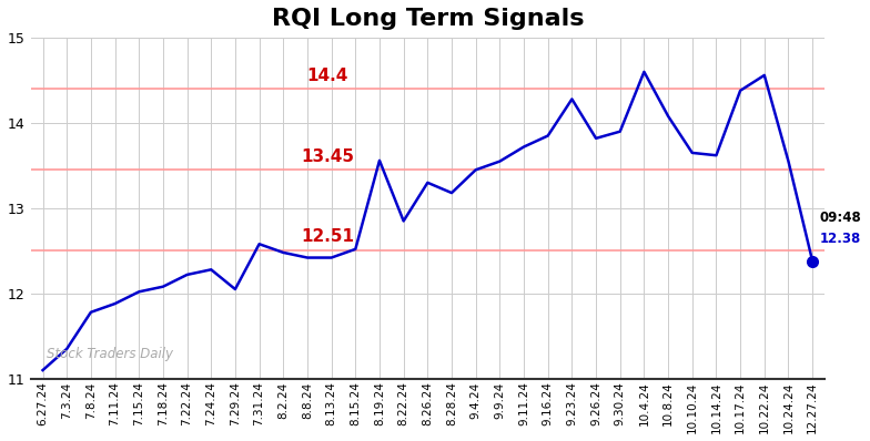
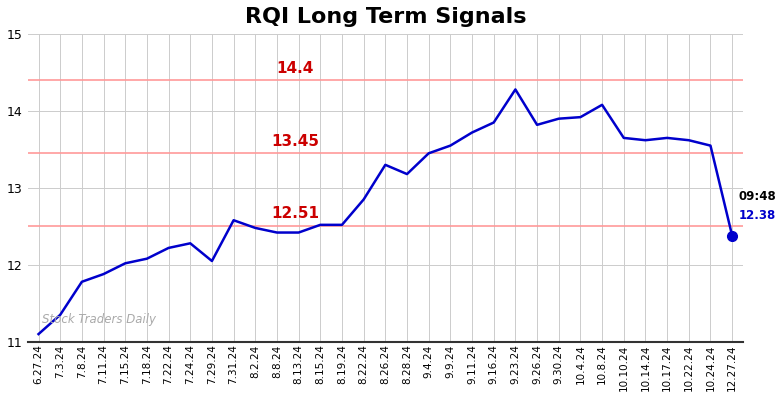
8.19.24: 13.56 -> 12.52
10.4.24: 14.60 -> 13.92
10.17.24: 14.38 -> 13.65
10.22.24: 14.56 -> 13.62
